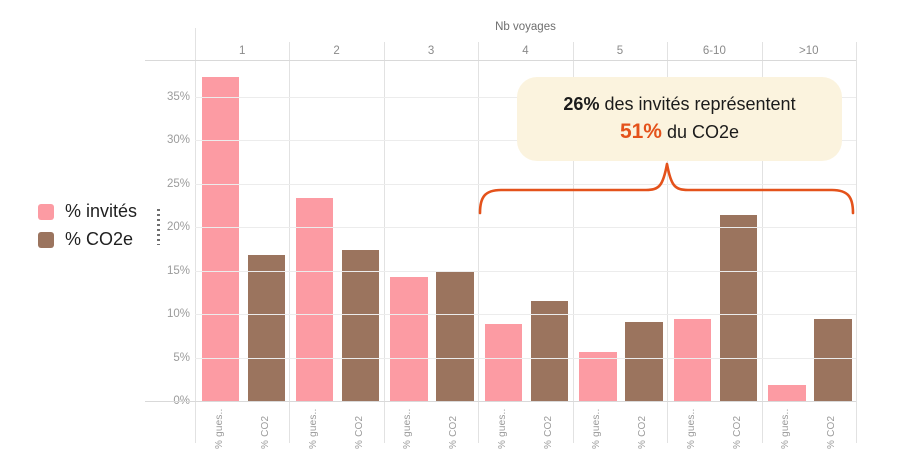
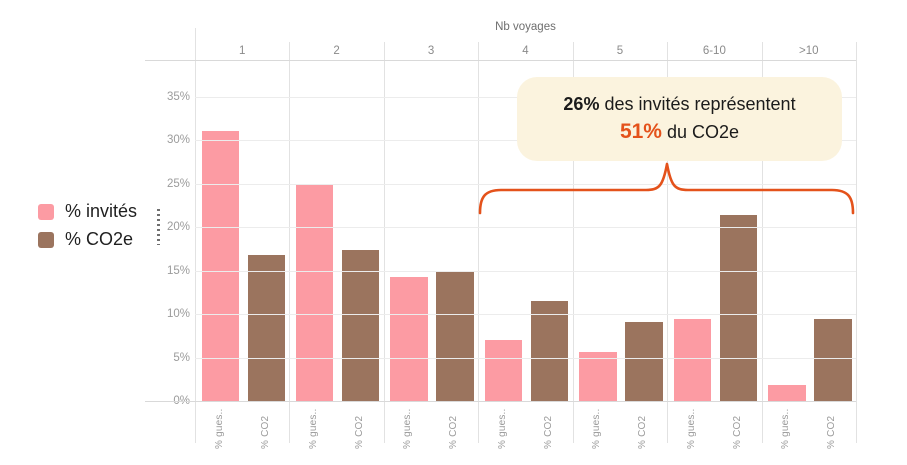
% invités/1: 37% -> 31%
% invités/2: 23% -> 25%
% invités/4: 9% -> 7%
